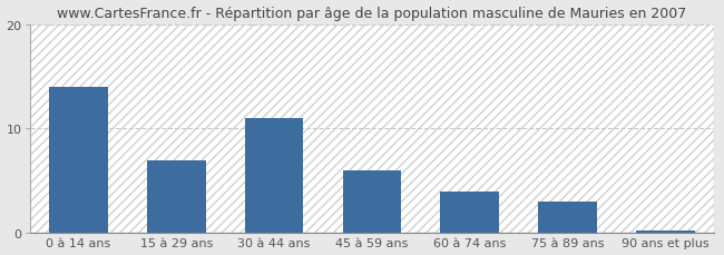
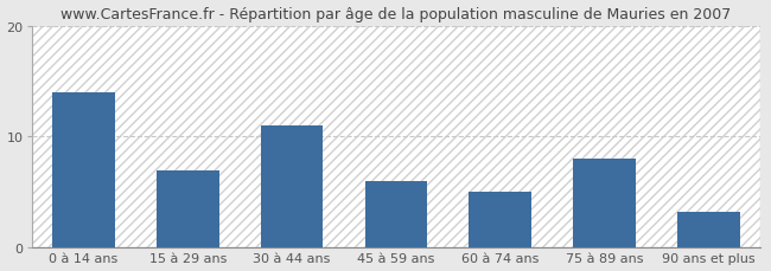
60 à 74 ans: 4.0 -> 5.0
75 à 89 ans: 3.0 -> 8.0
90 ans et plus: 0.2 -> 3.2
